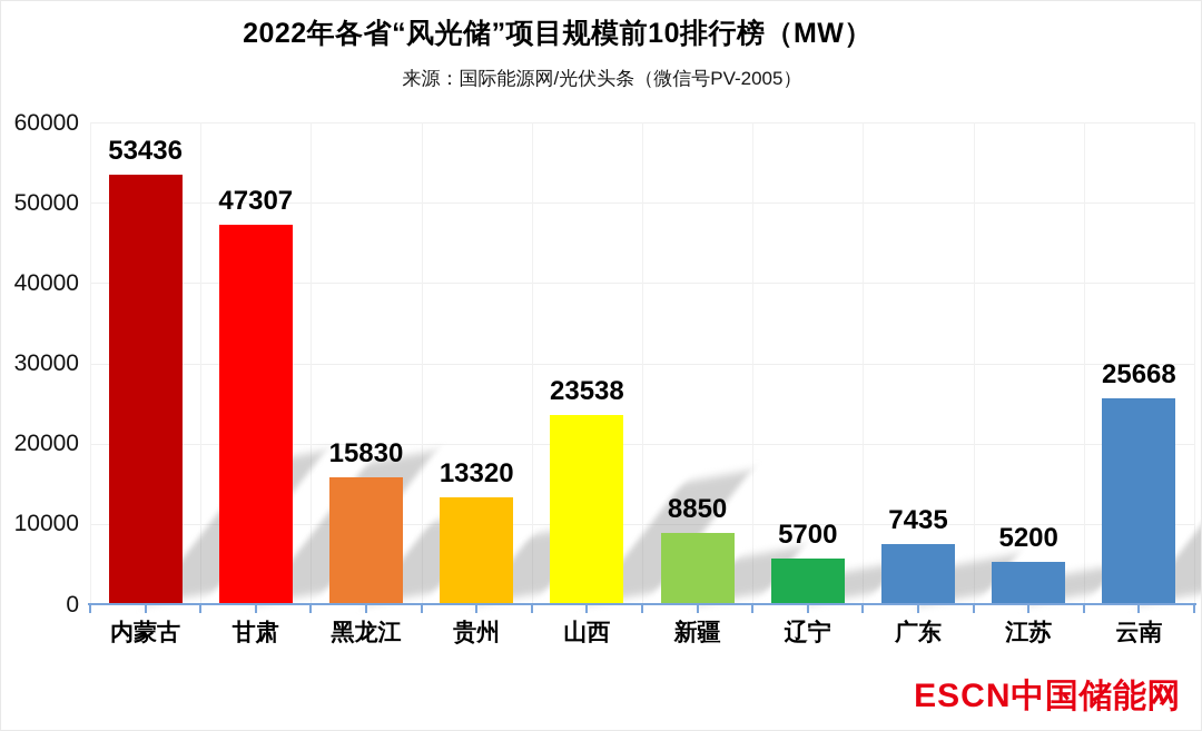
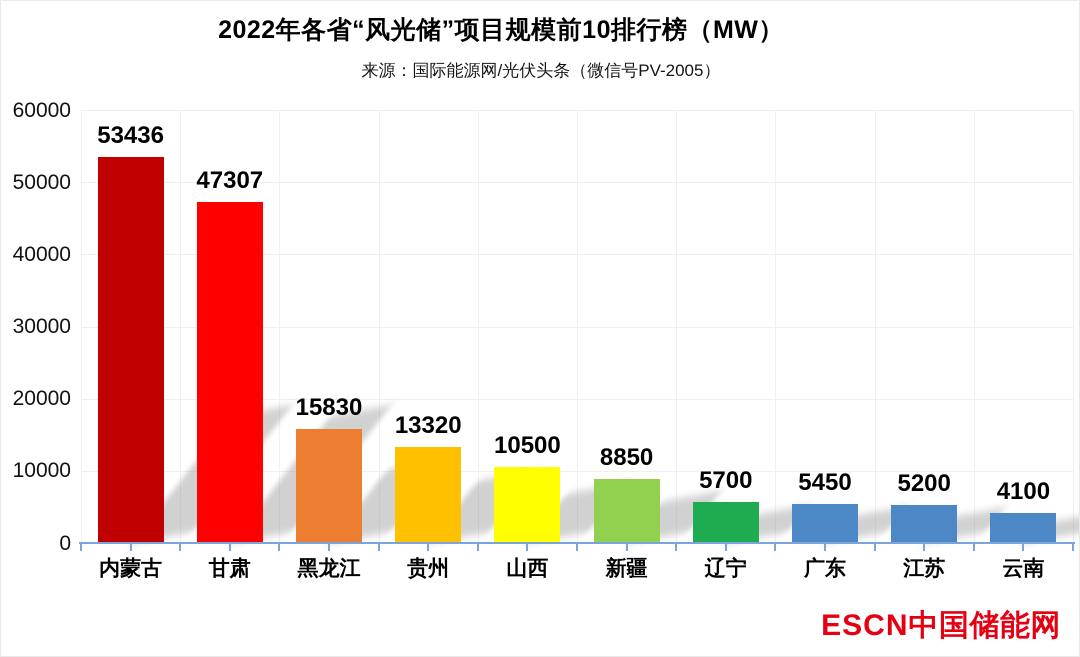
山西: 23538 -> 10500
广东: 7435 -> 5450
云南: 25668 -> 4100
